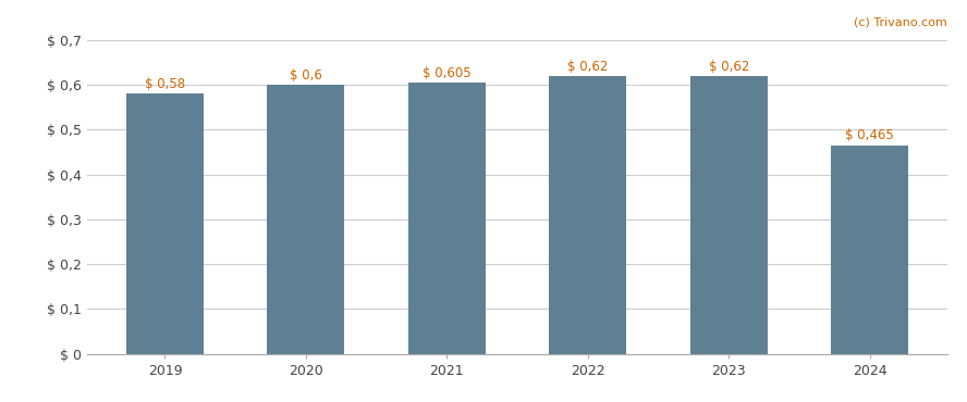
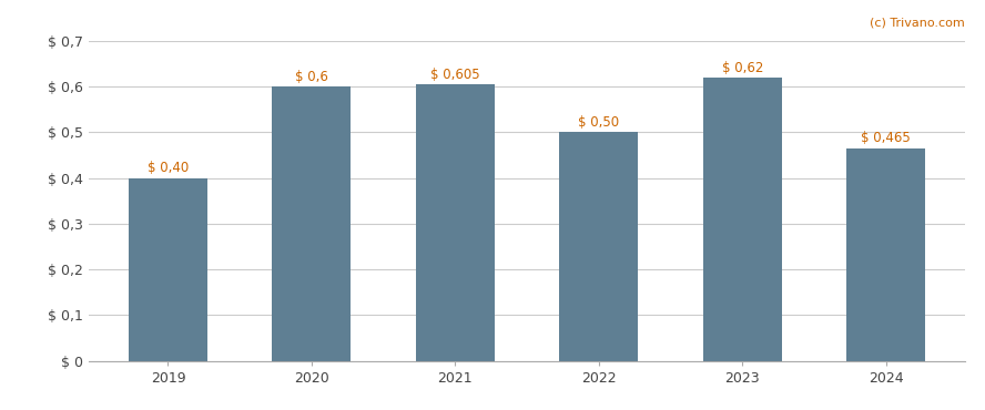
2019: 0,58 -> 0,40
2022: 0,62 -> 0,50
